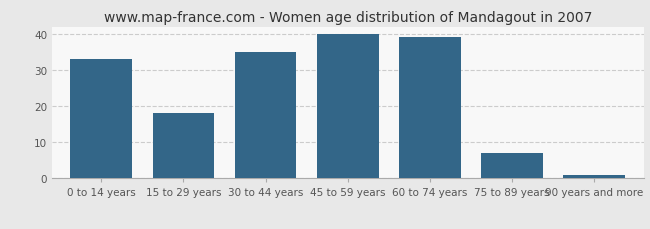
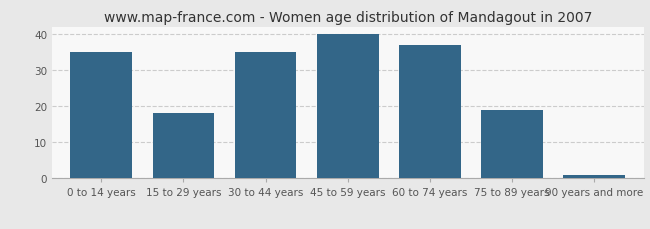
0 to 14 years: 33 -> 35
60 to 74 years: 39 -> 37
75 to 89 years: 7 -> 19
